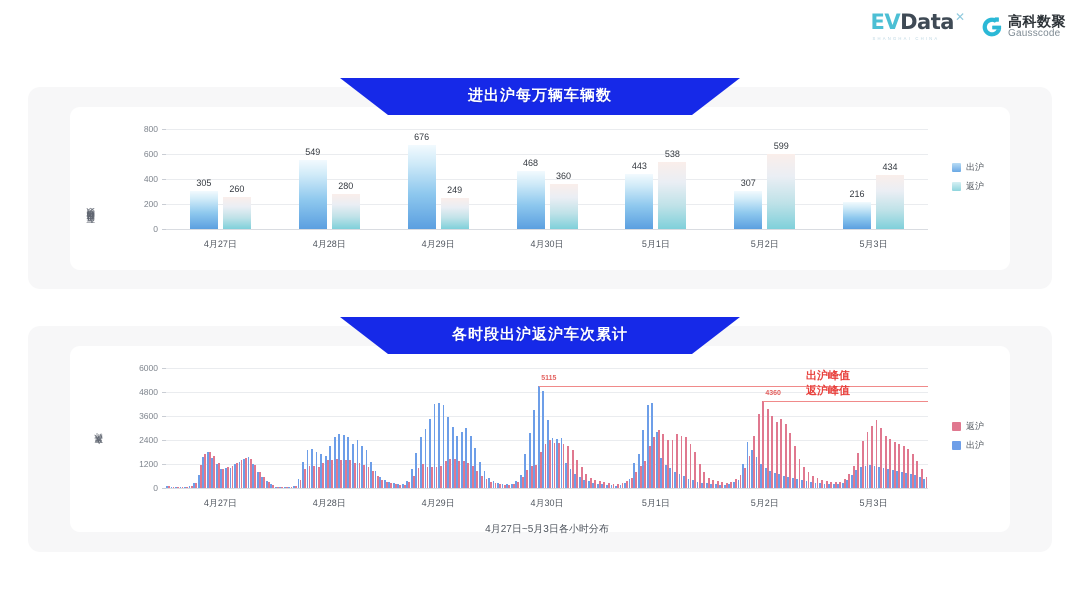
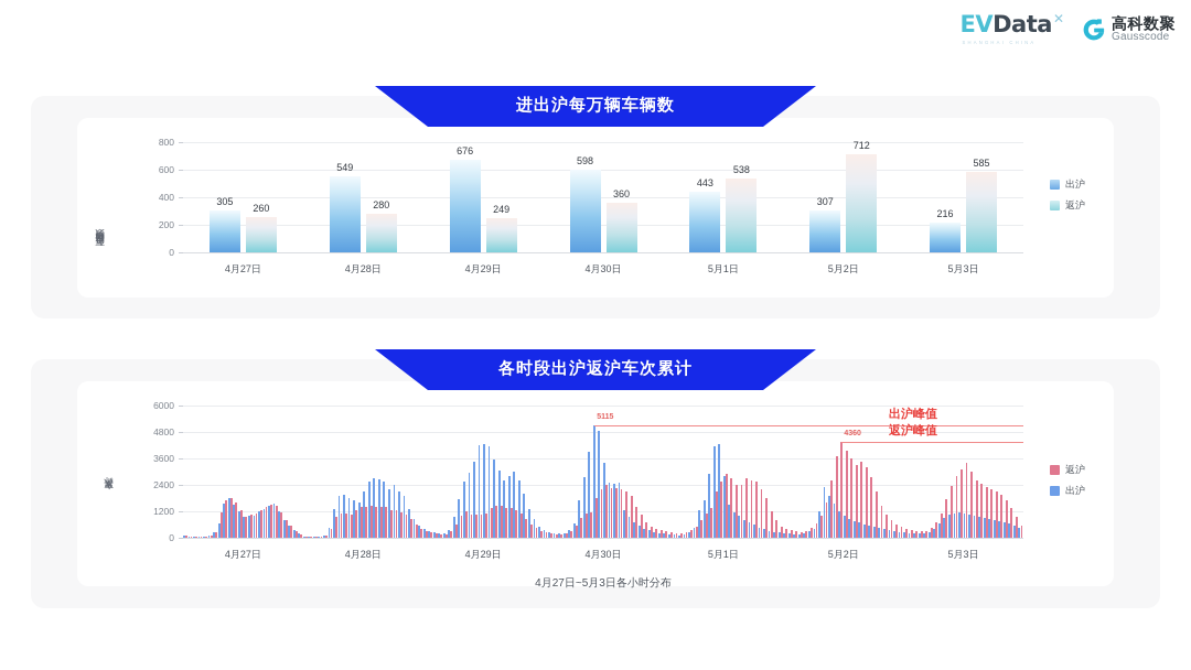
进出沪每万辆车辆数/出沪/4月30日: 468 -> 598
进出沪每万辆车辆数/返沪/5月2日: 599 -> 712
进出沪每万辆车辆数/返沪/5月3日: 434 -> 585
